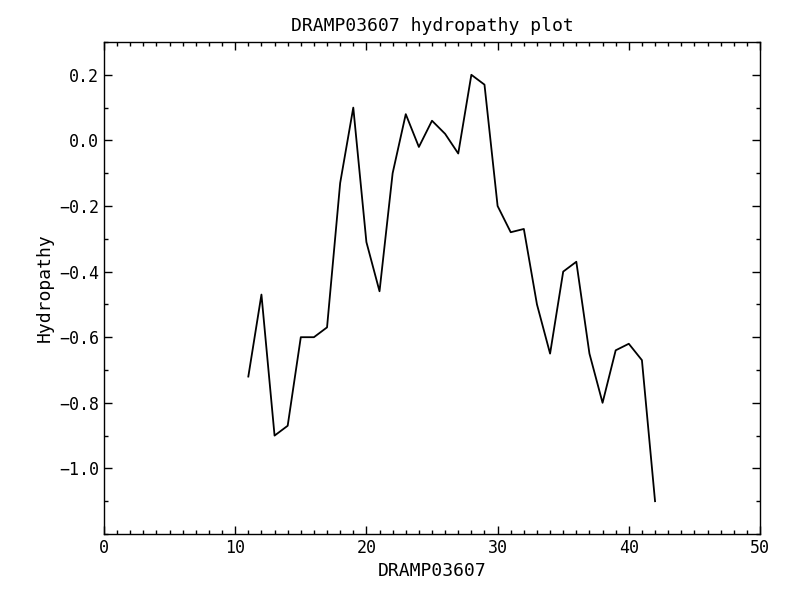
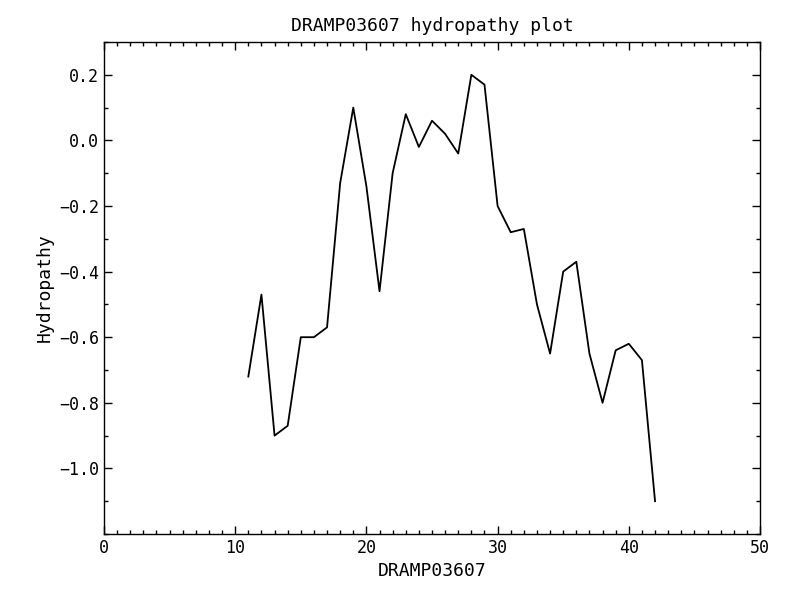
20: -0.31 -> -0.14
